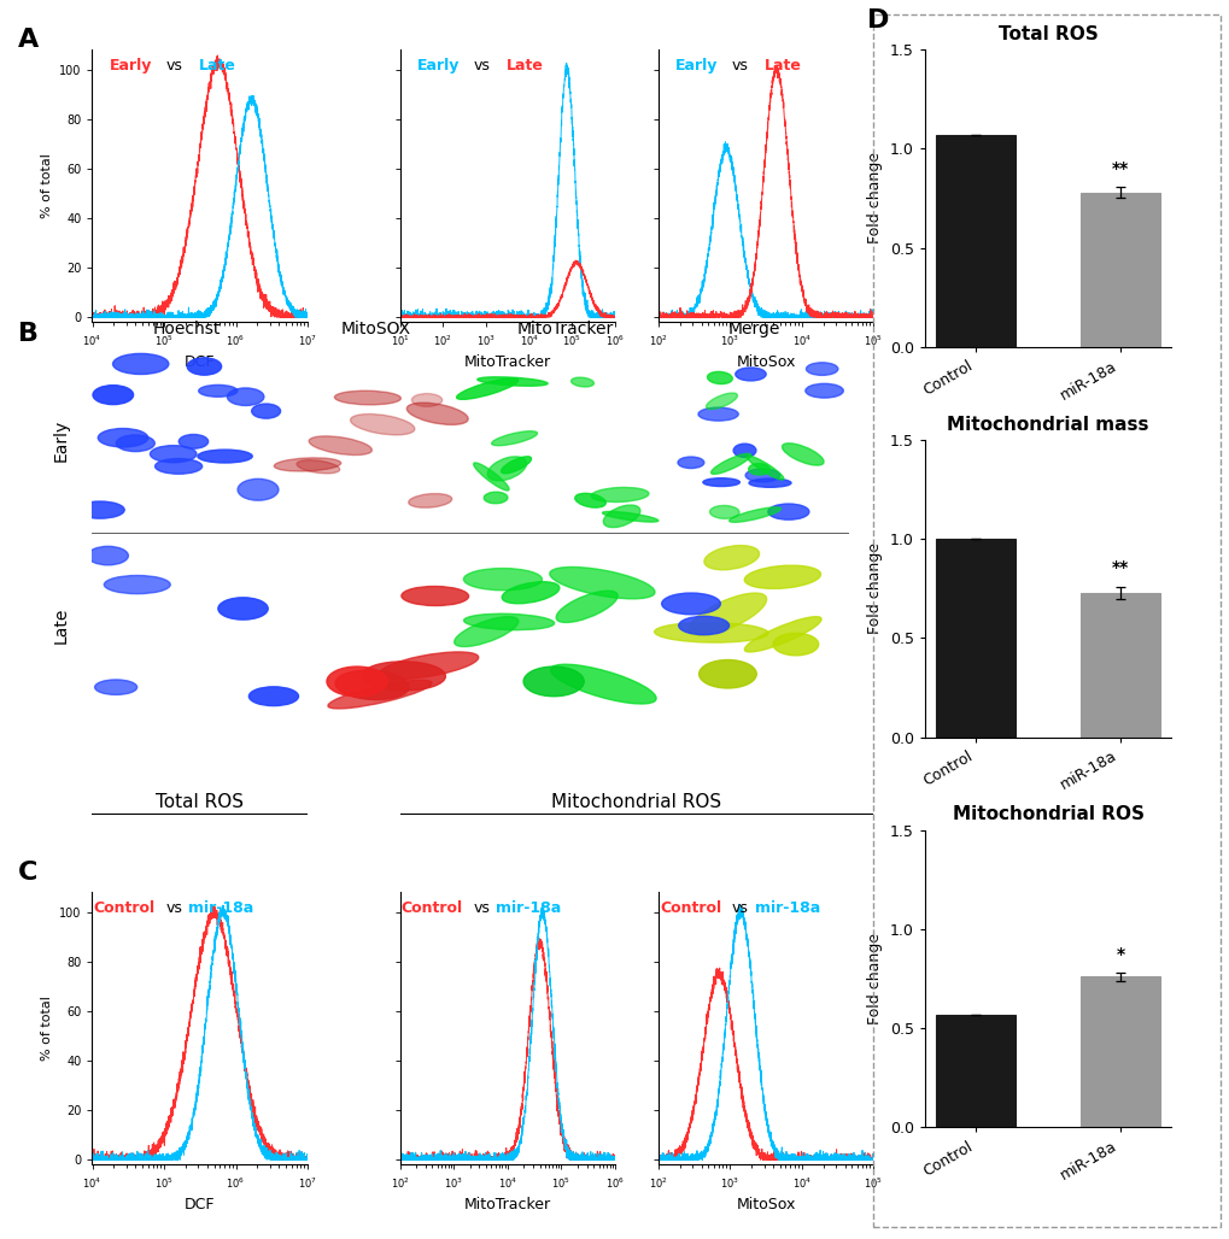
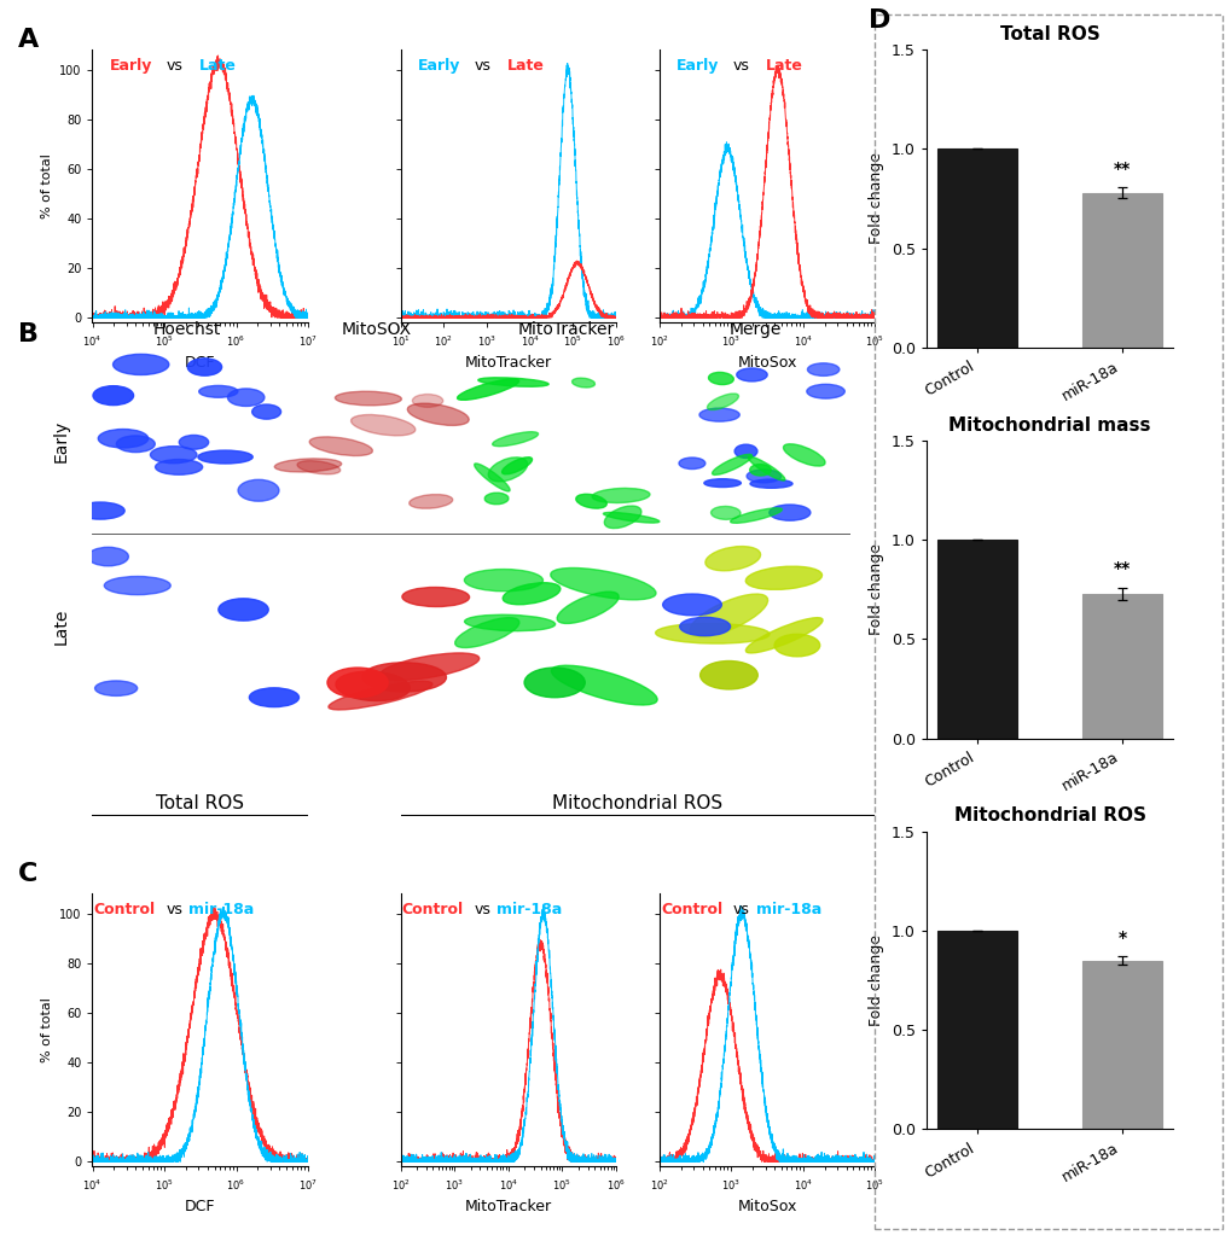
Total ROS/Control: 1.07 -> 1.00
Mitochondrial ROS/Control: 0.57 -> 1.00
Mitochondrial ROS/miR-18a: 0.76 -> 0.85
